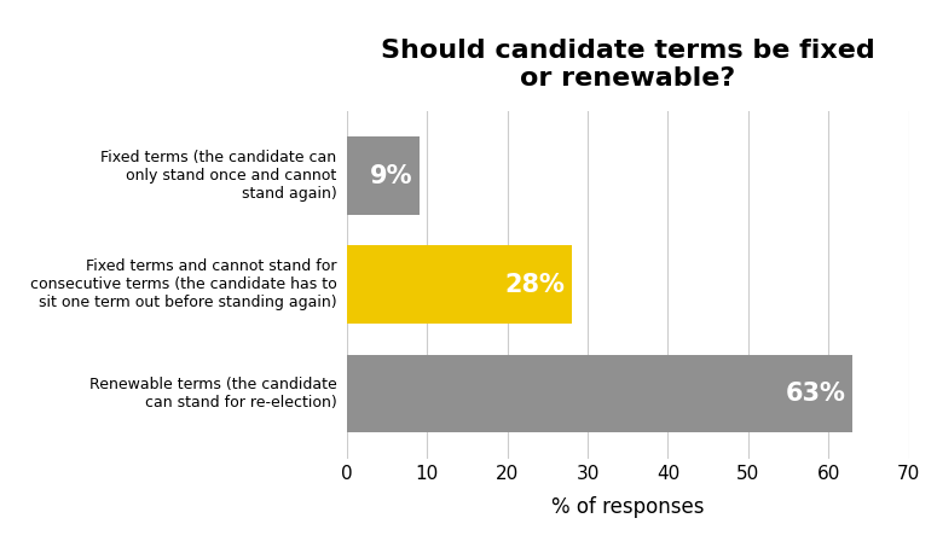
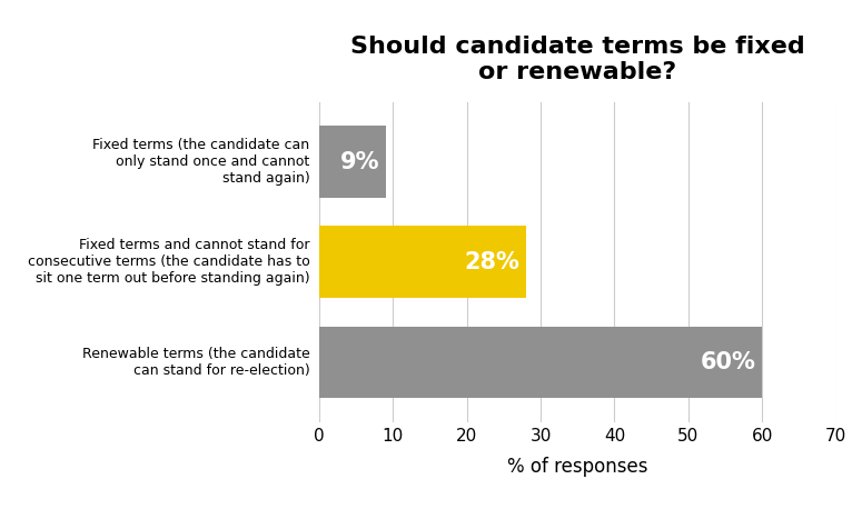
Renewable terms (the candidate can stand for re-election): 63% -> 60%
